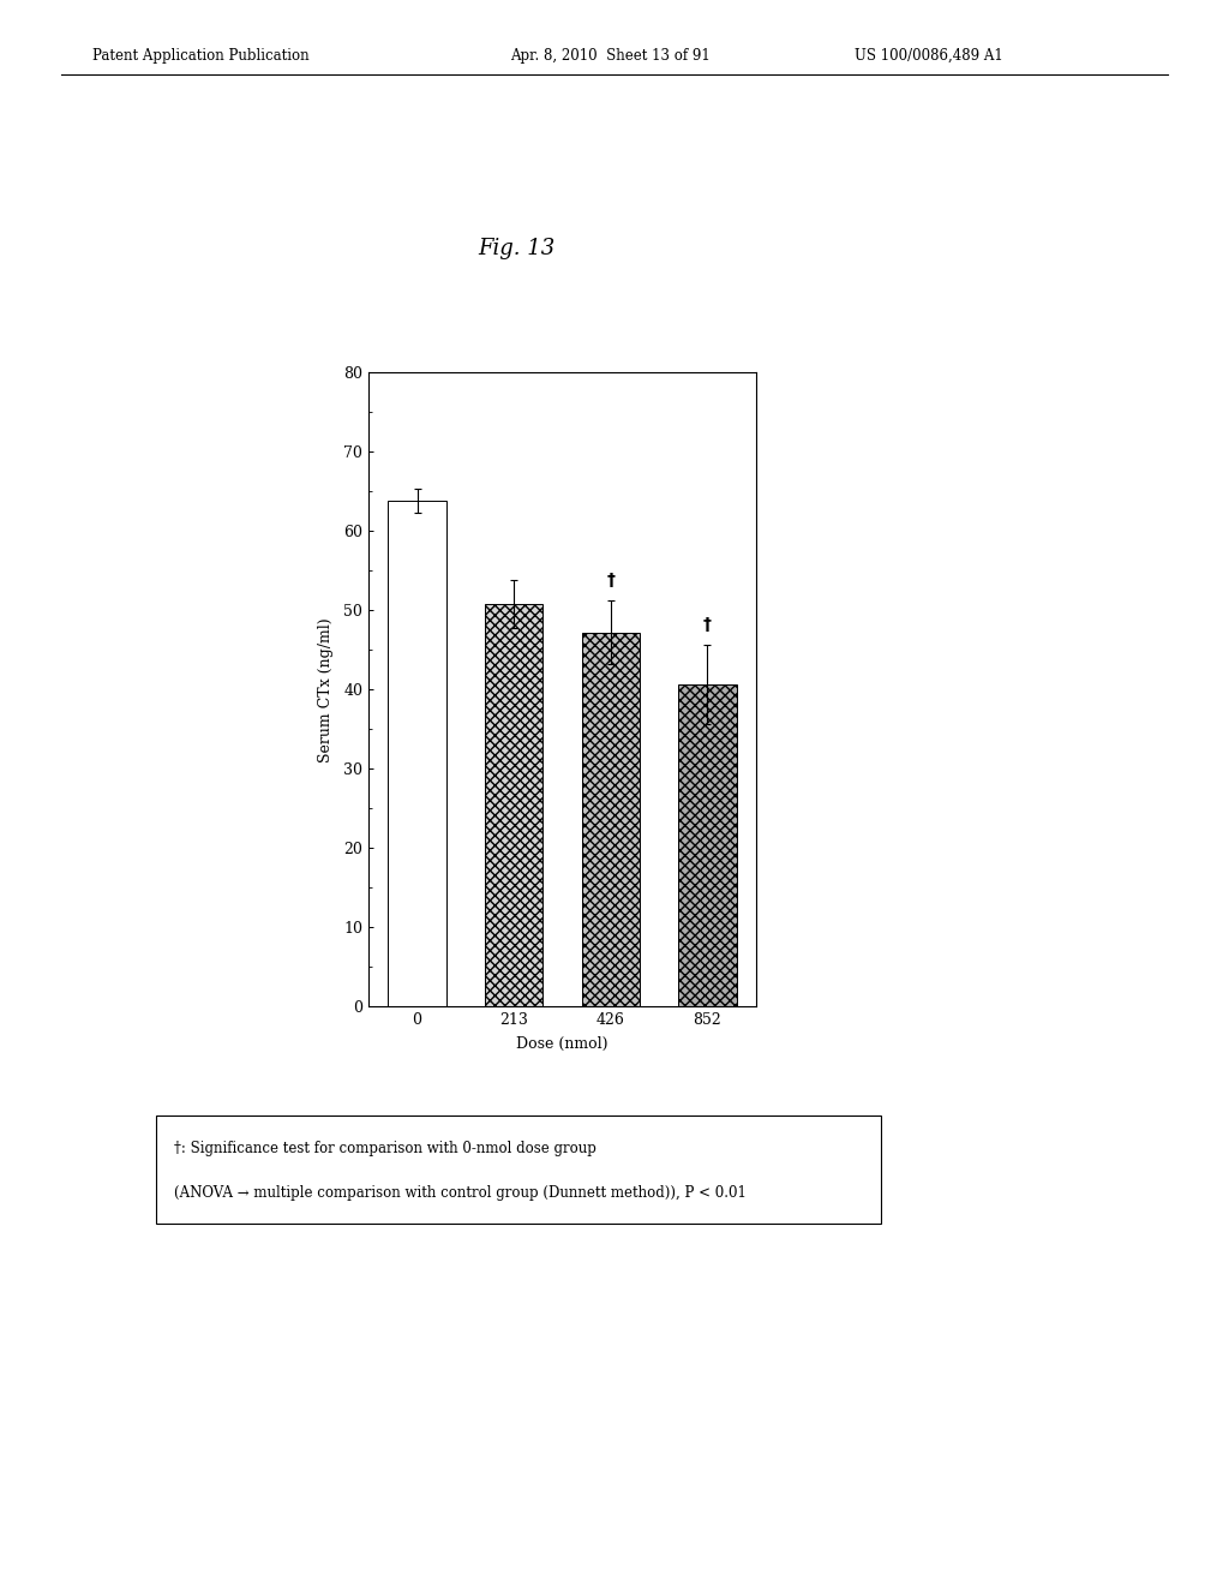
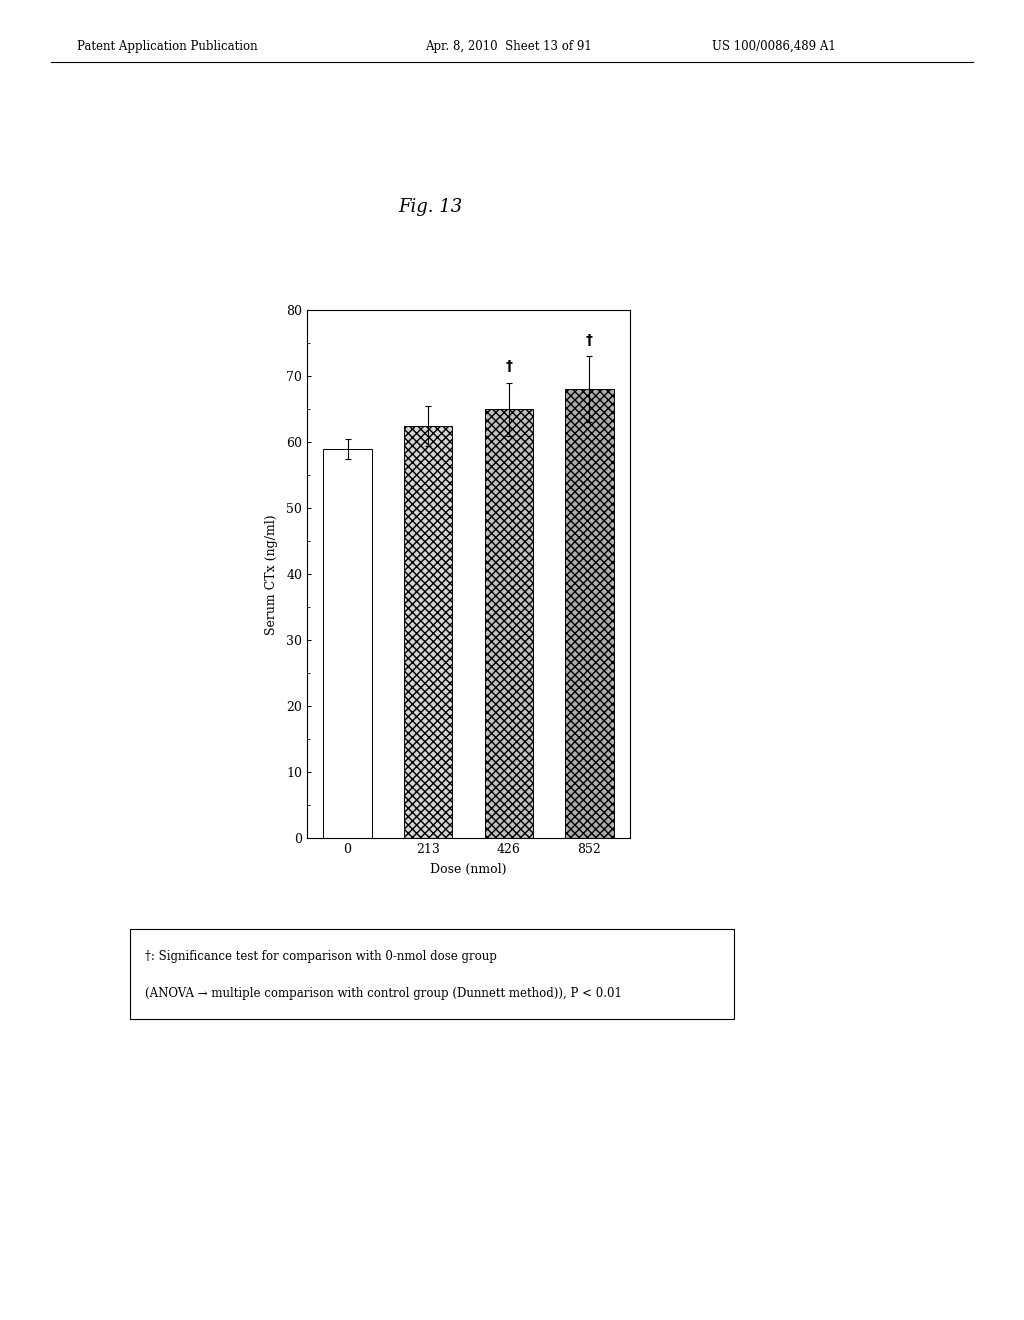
0: 63.8 -> 59.0
213: 50.8 -> 62.5
426: 47.2 -> 65.0
852: 40.6 -> 68.0
